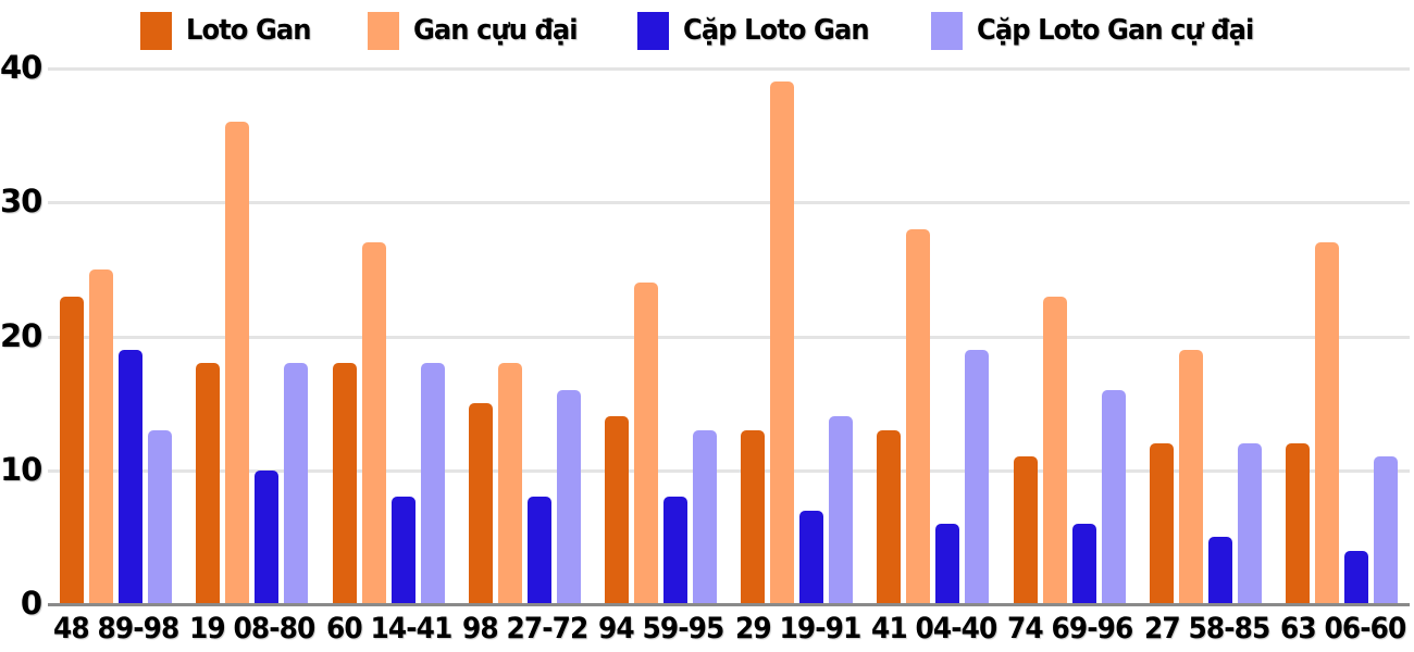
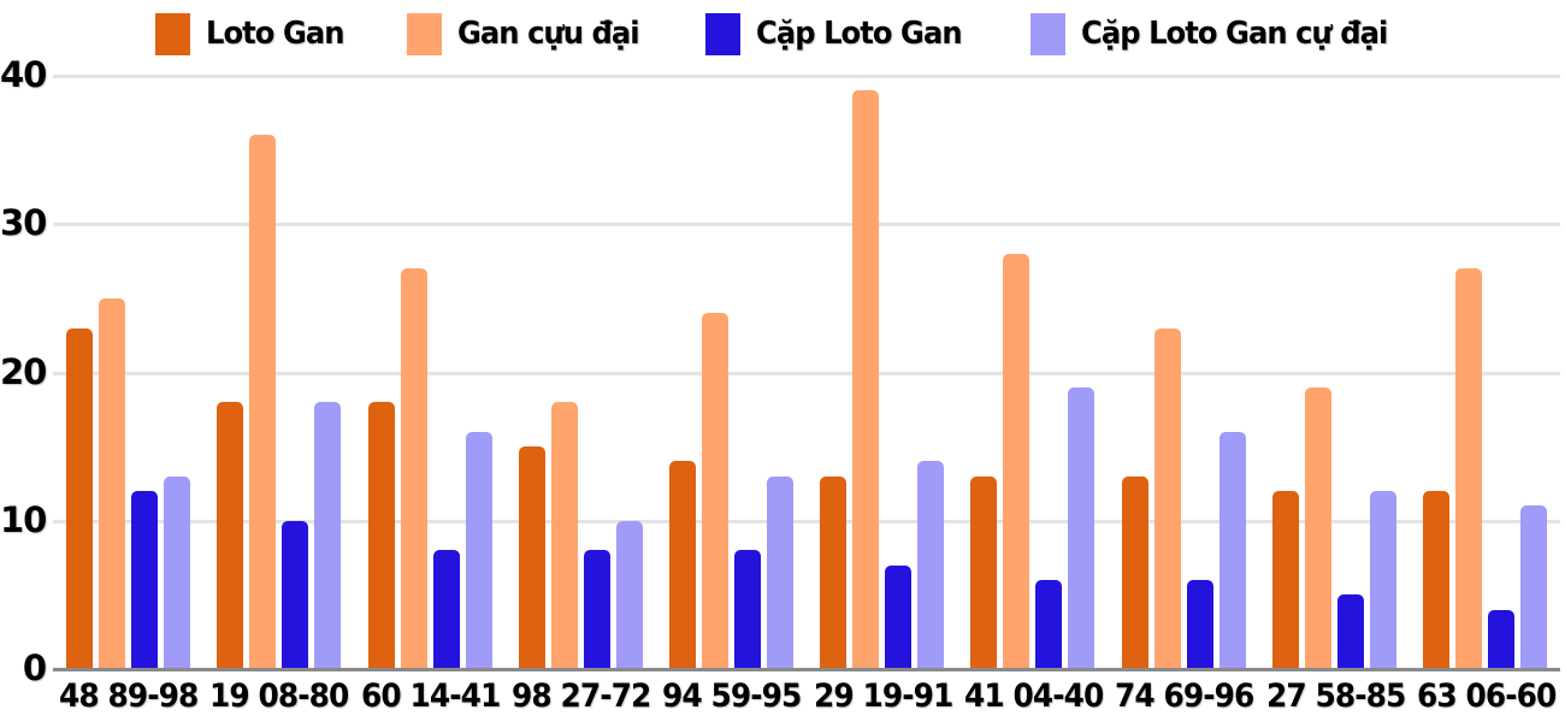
Cặp Loto Gan/48 89-98: 19 -> 12
Cặp Loto Gan cự đại/60 14-41: 18 -> 16
Cặp Loto Gan cự đại/98 27-72: 16 -> 10
Loto Gan/74 69-96: 11 -> 13
